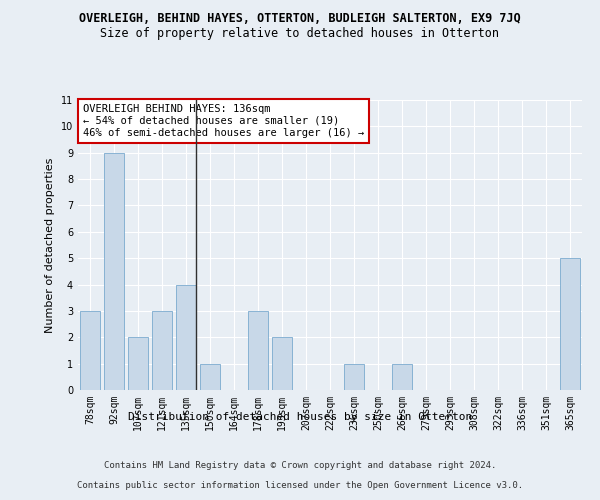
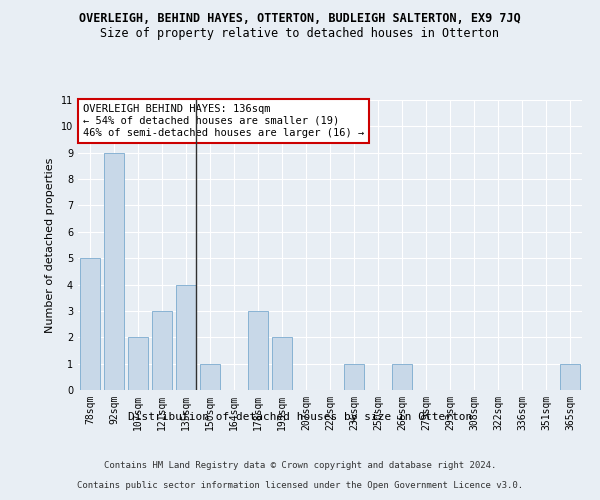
78sqm: 3 -> 5
365sqm: 5 -> 1
